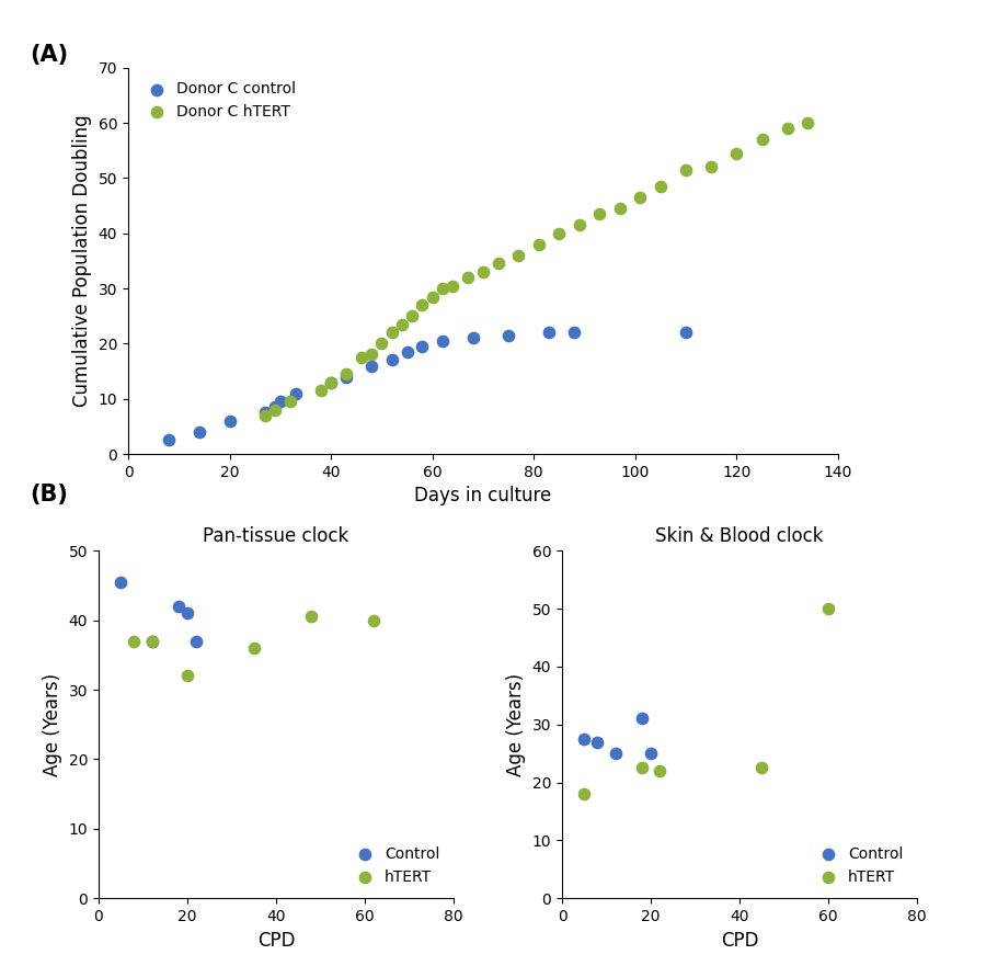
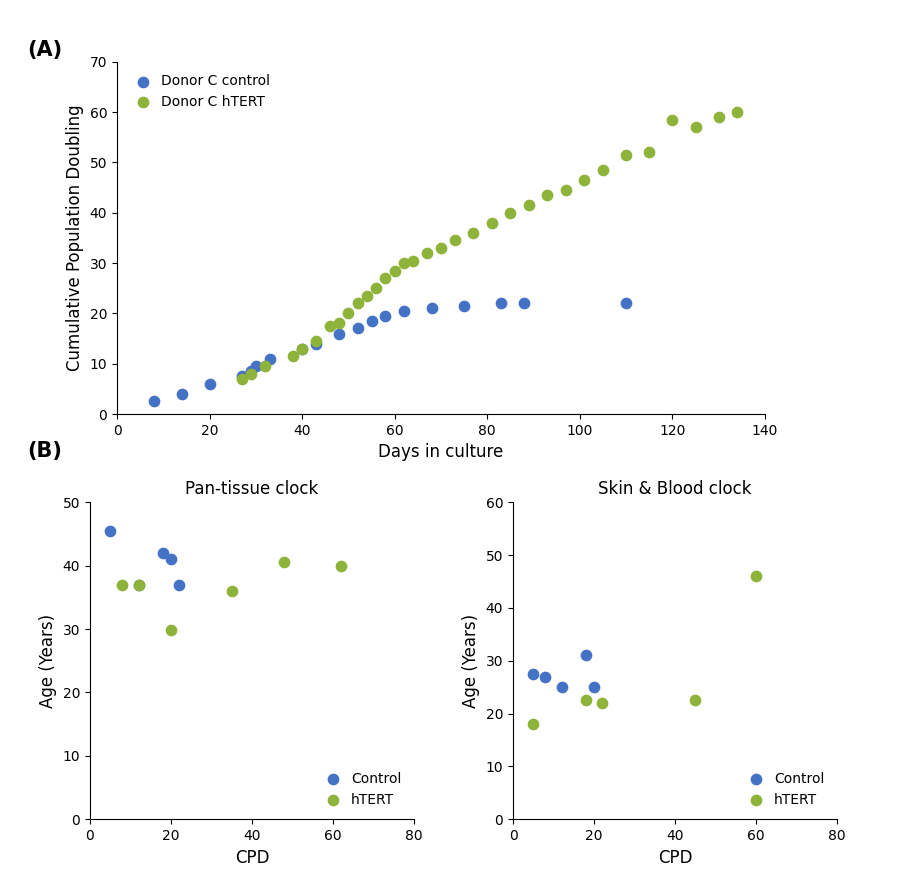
Donor C hTERT/120: 54.5 -> 58.4
Pan-tissue clock/hTERT/20: 32.0 -> 29.8
Skin & Blood clock/hTERT/60: 50.0 -> 46.0
